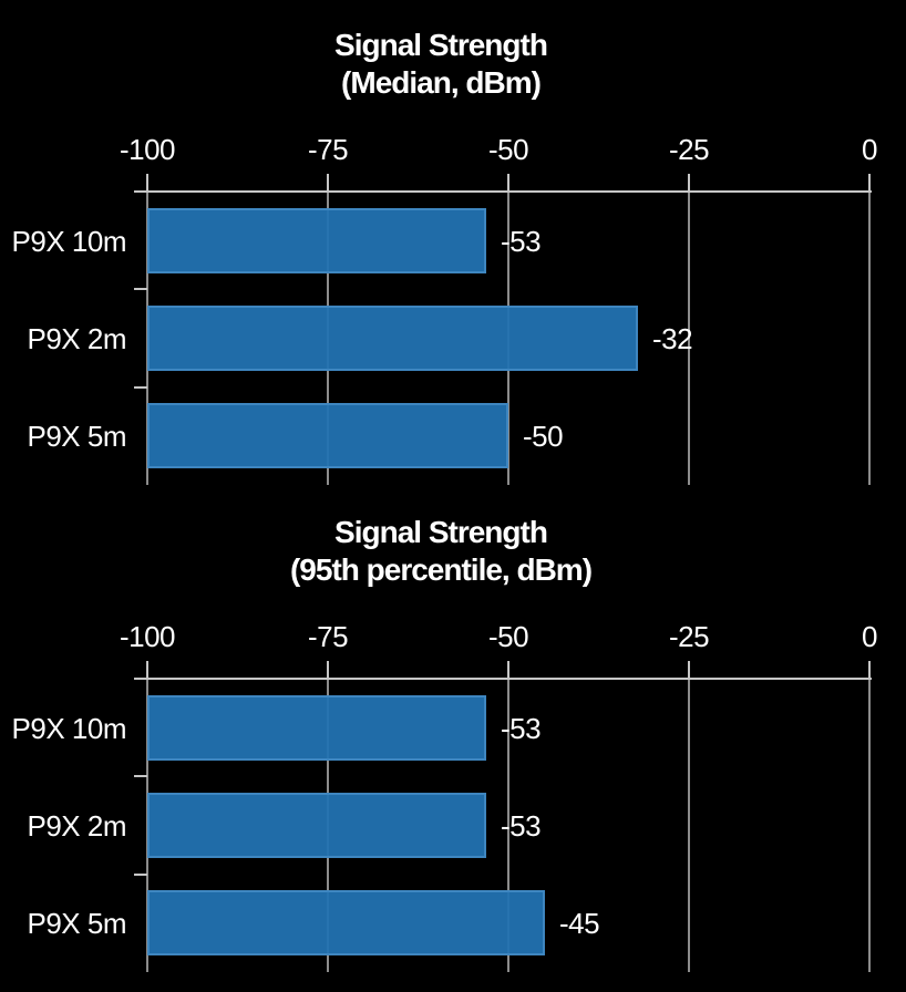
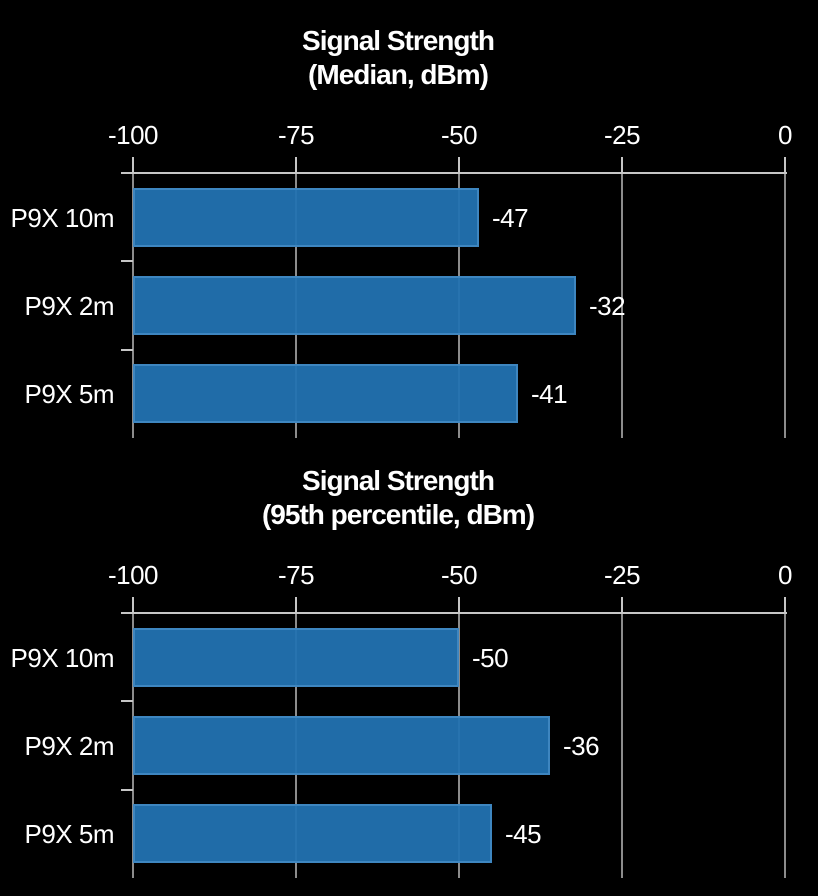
Signal Strength (Median, dBm)/P9X 10m: -53 -> -47
Signal Strength (Median, dBm)/P9X 5m: -50 -> -41
Signal Strength (95th percentile, dBm)/P9X 10m: -53 -> -50
Signal Strength (95th percentile, dBm)/P9X 2m: -53 -> -36
